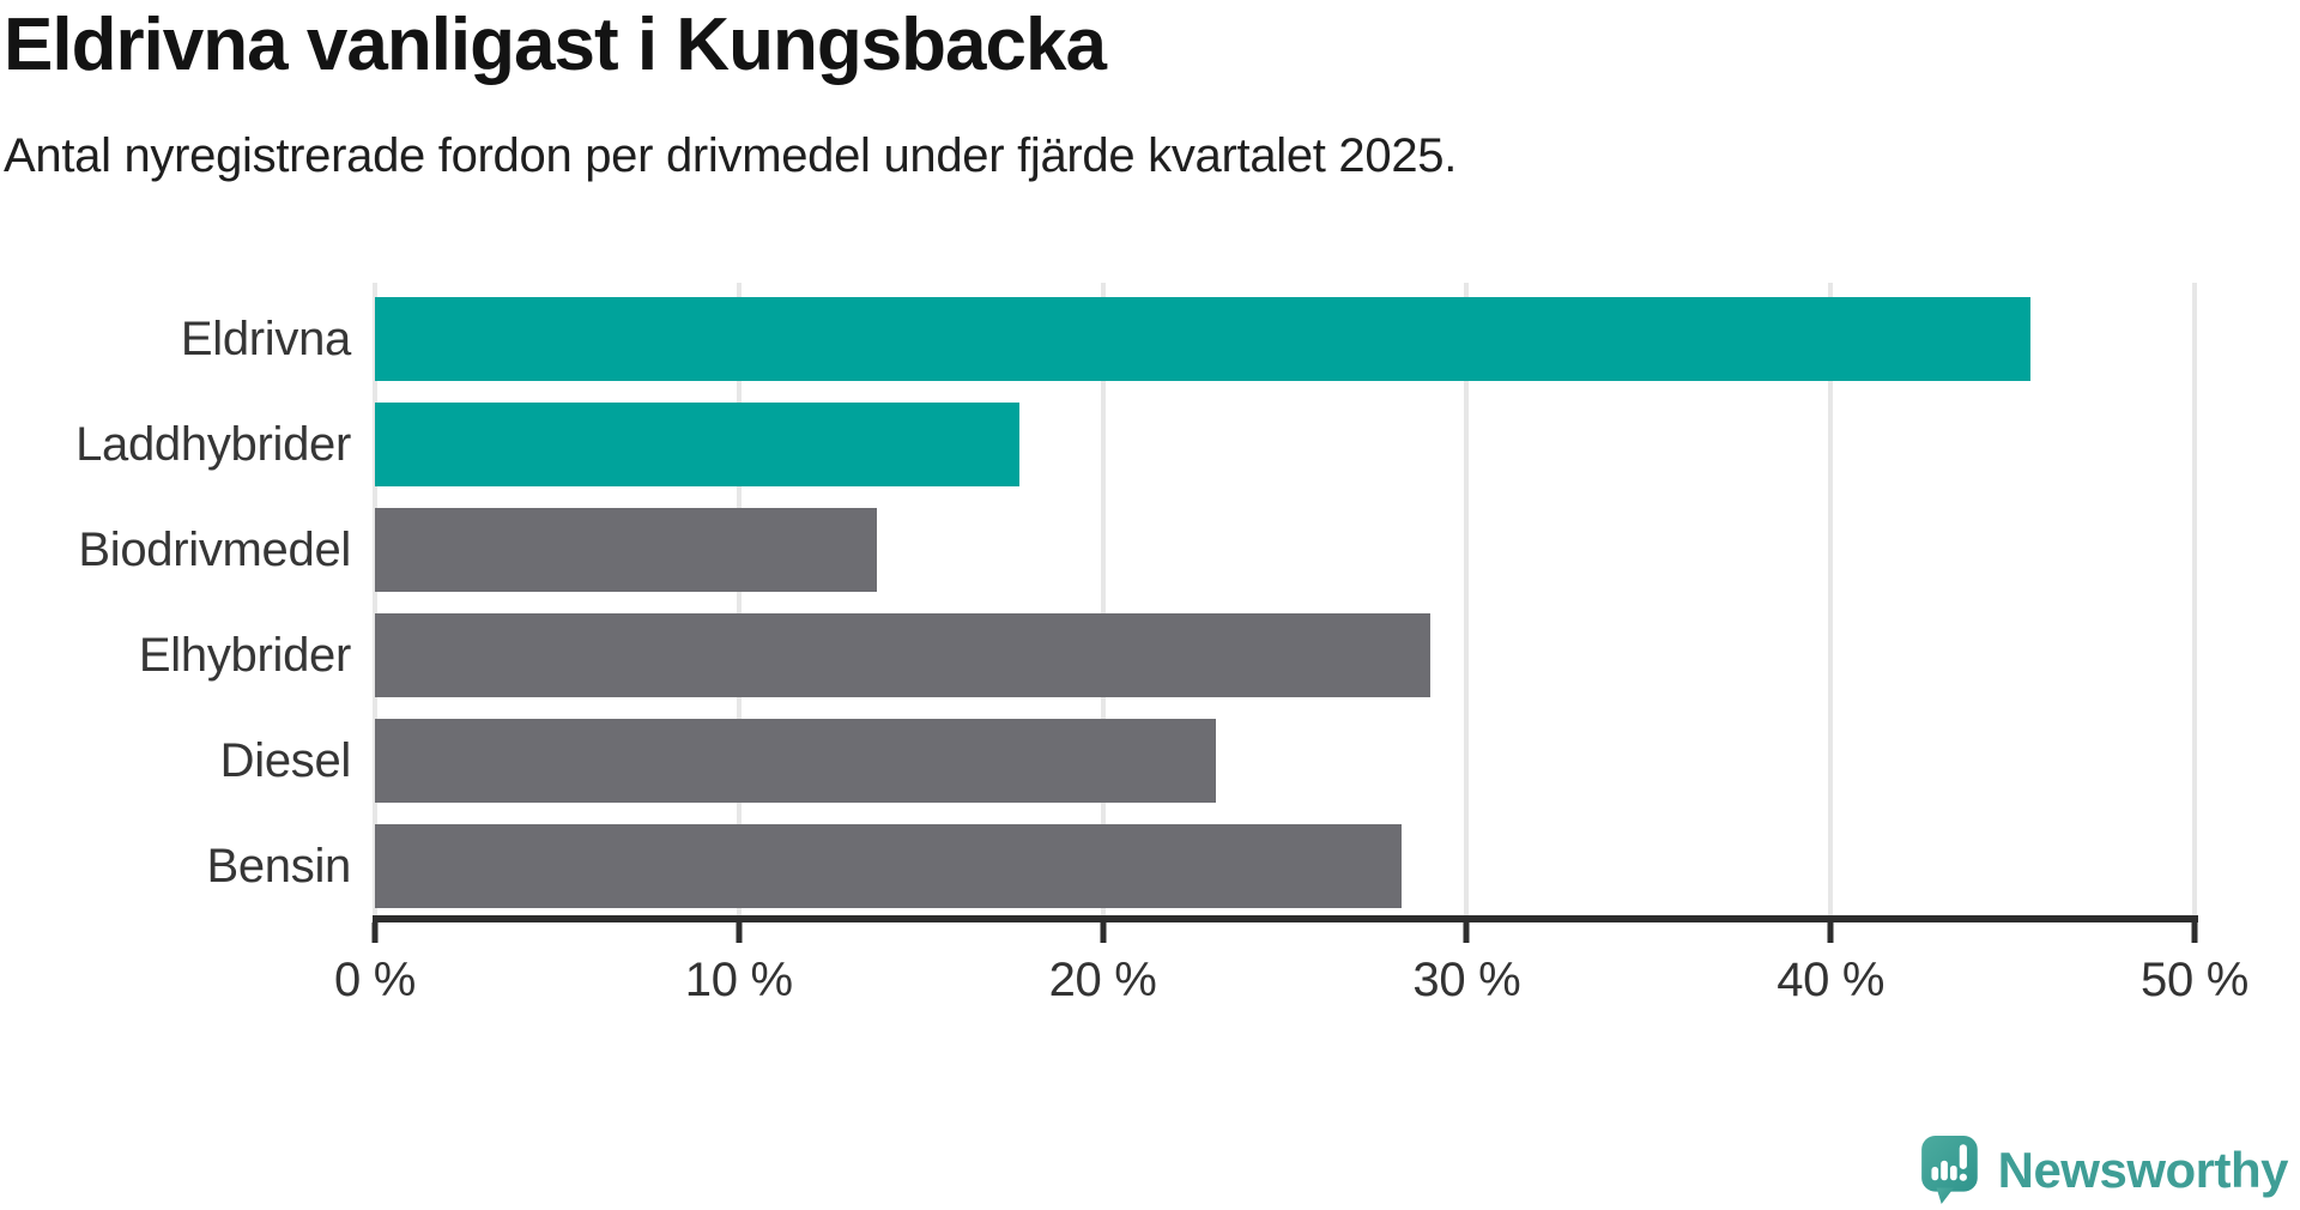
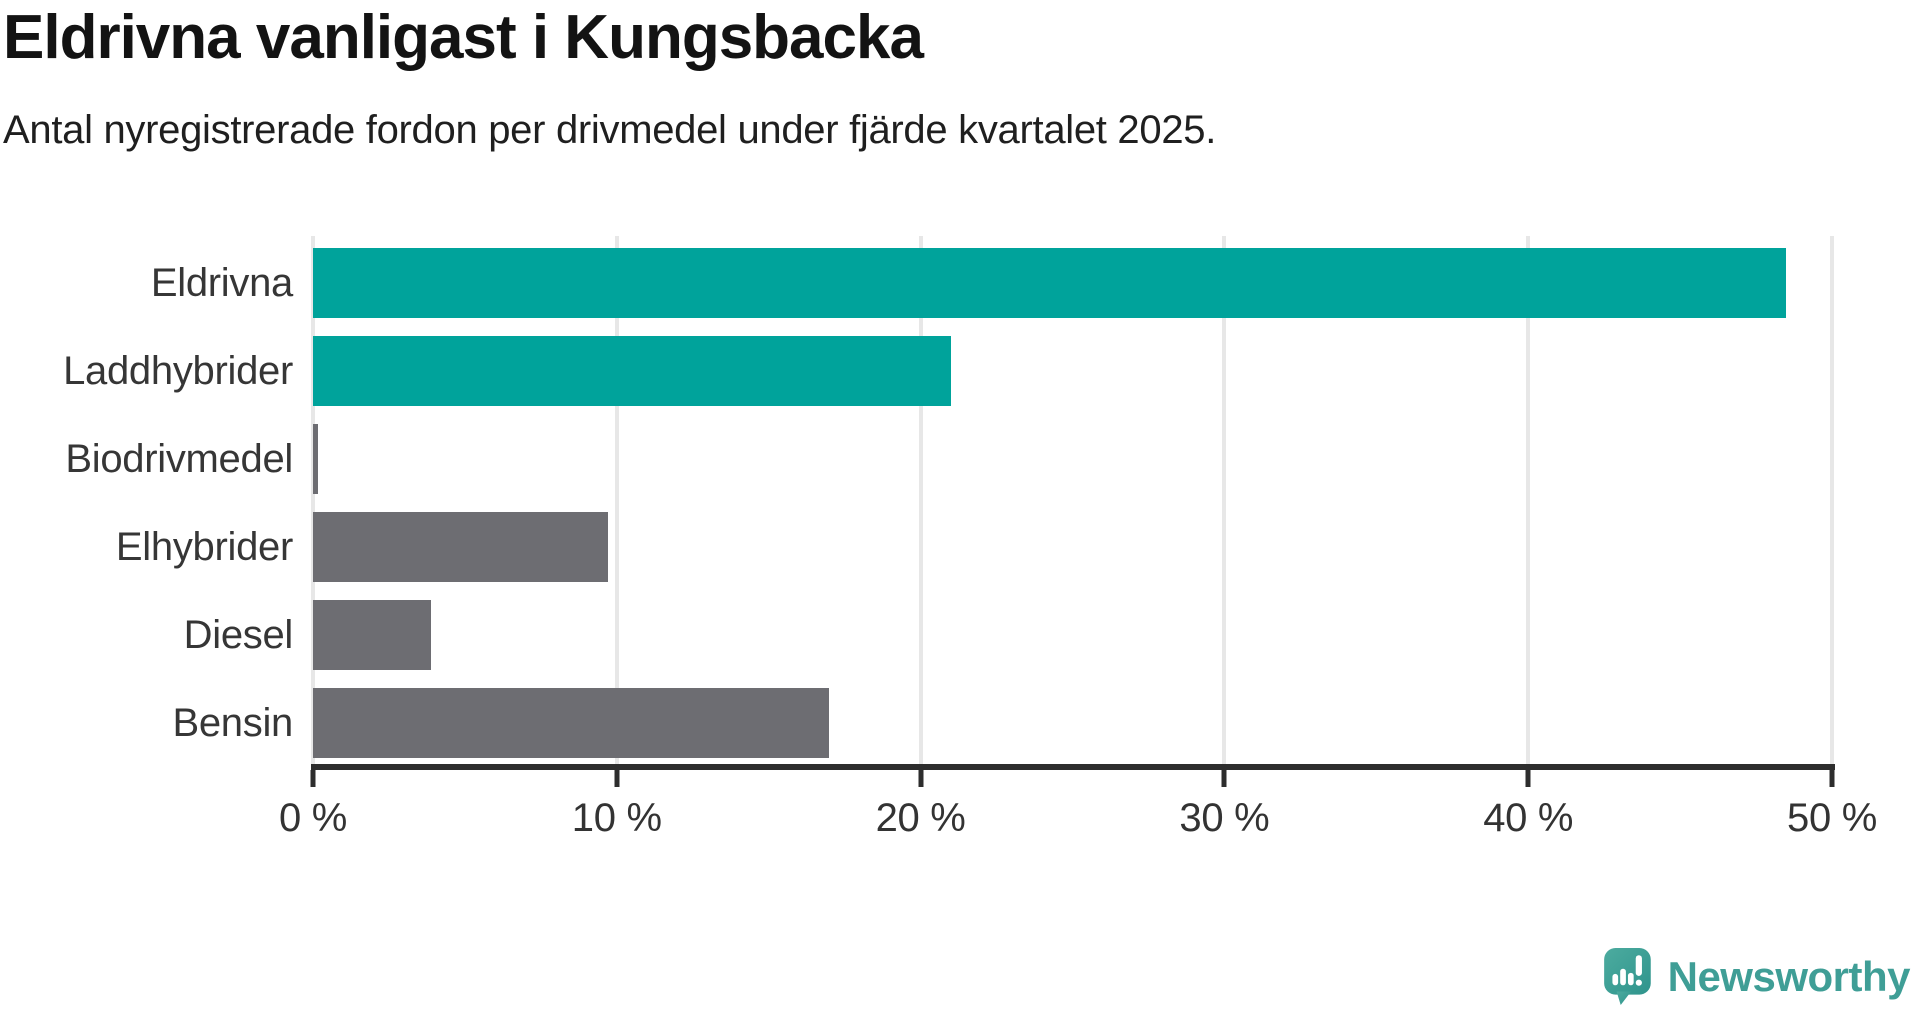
Eldrivna: 45.5% -> 48.5%
Laddhybrider: 17.7% -> 21.0%
Biodrivmedel: 13.8% -> 0.1%
Elhybrider: 29.0% -> 9.7%
Diesel: 23.1% -> 3.9%
Bensin: 28.2% -> 17.0%
